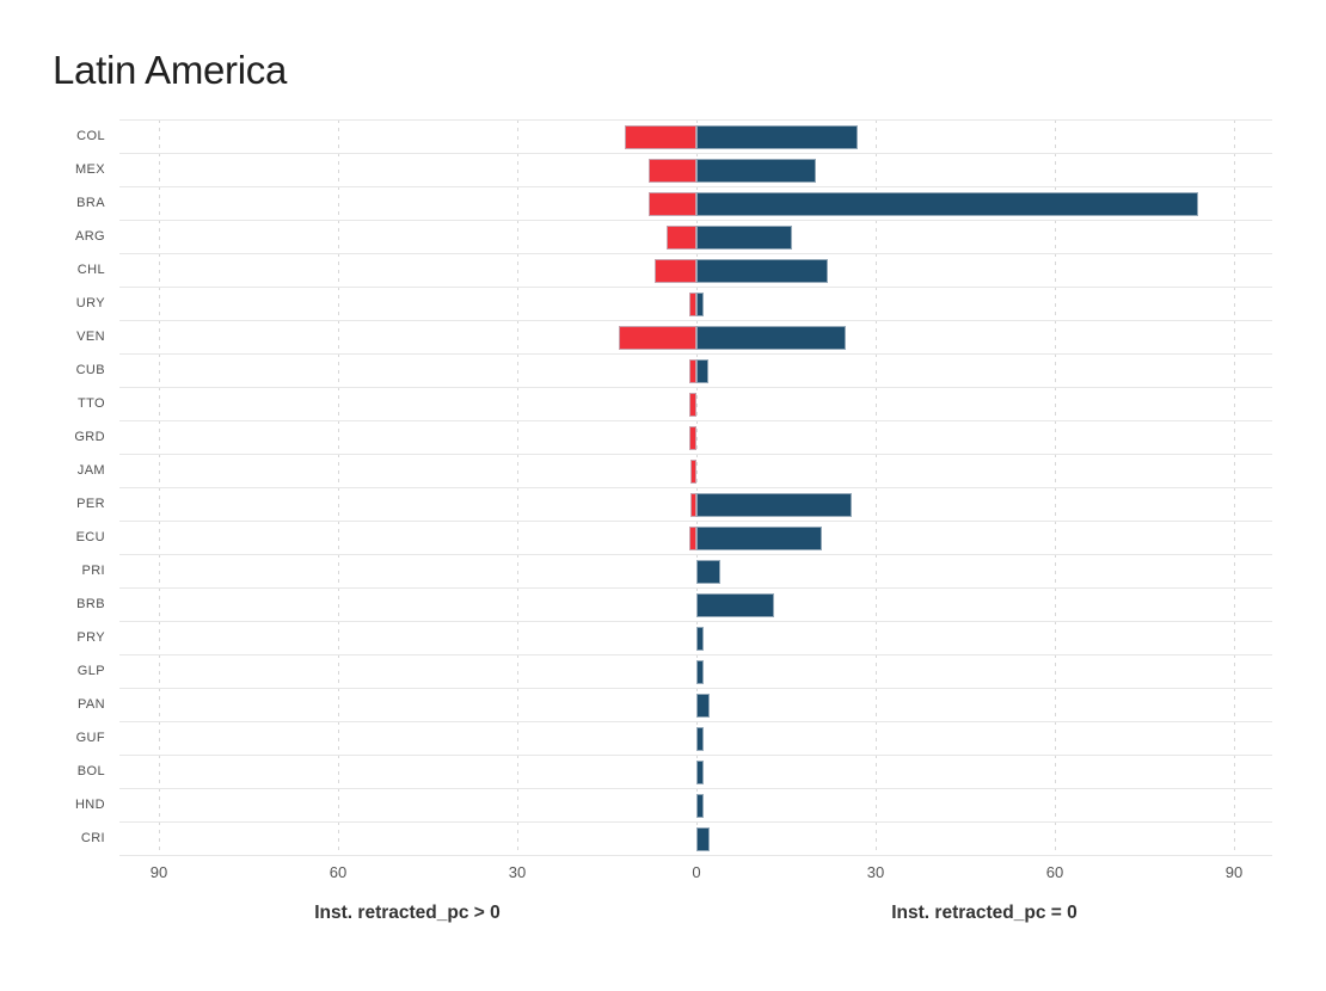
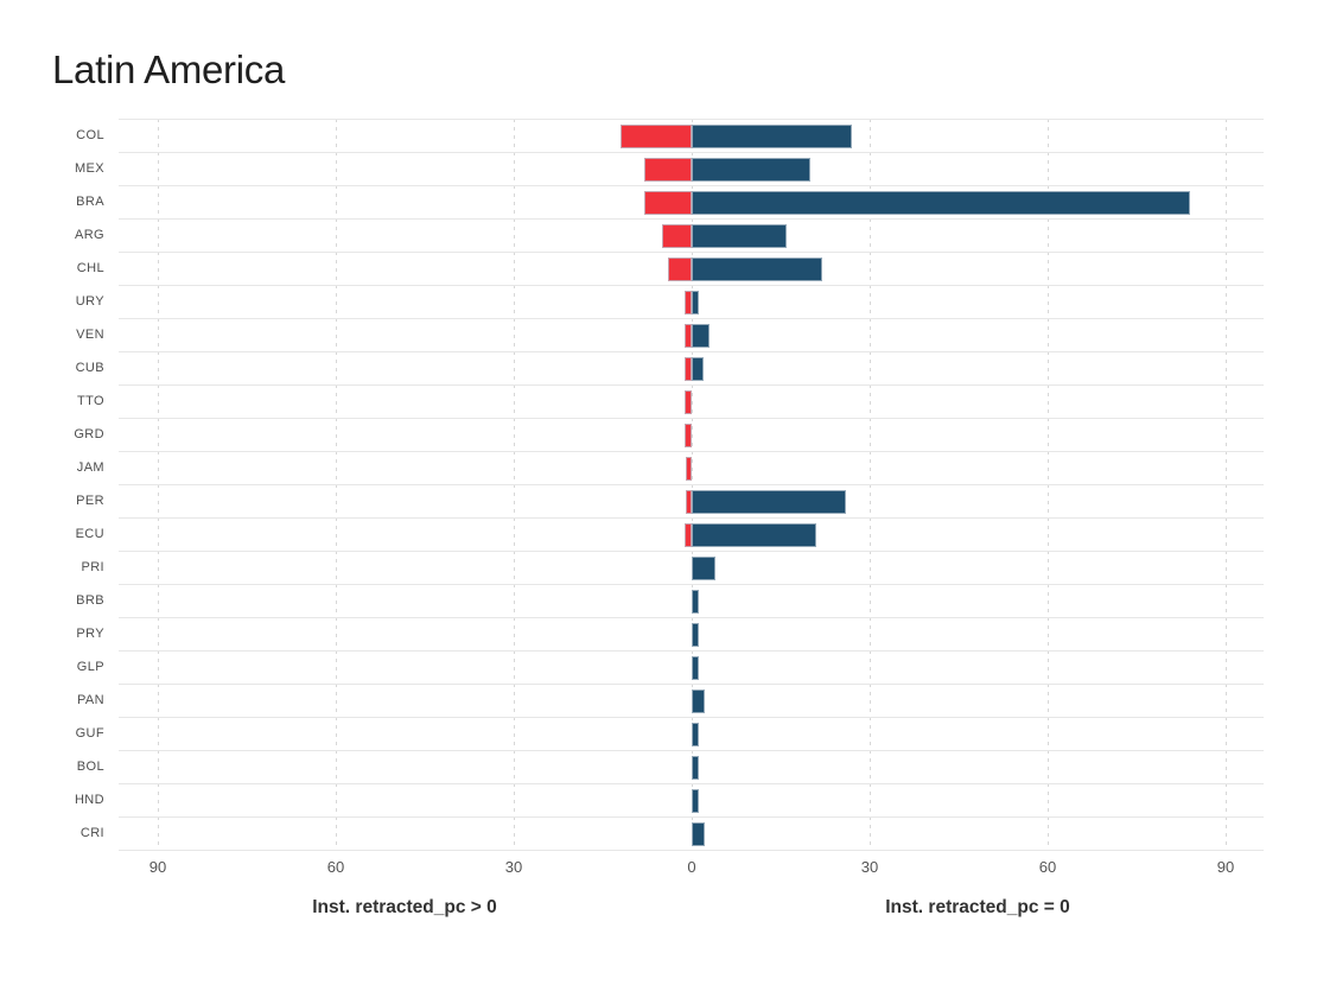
Inst. retracted_pc > 0/CHL: 7 -> 4
Inst. retracted_pc > 0/VEN: 13 -> 1
Inst. retracted_pc = 0/VEN: 25 -> 3
Inst. retracted_pc = 0/BRB: 13 -> 1
